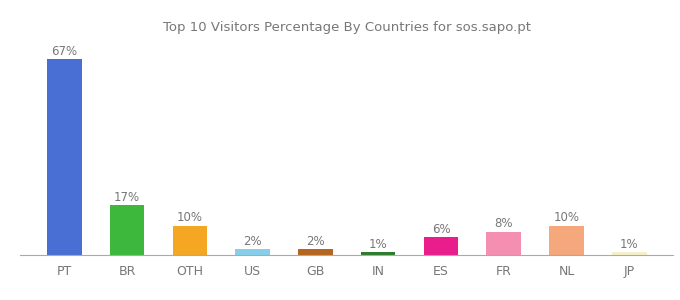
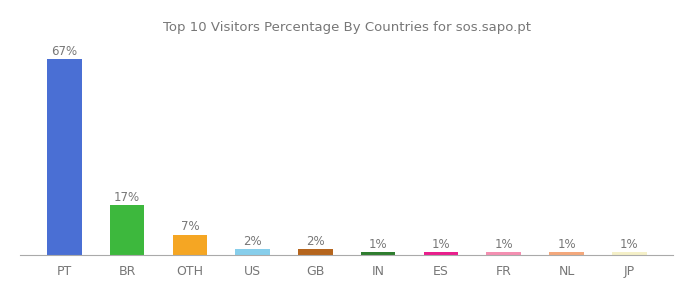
OTH: 10% -> 7%
ES: 6% -> 1%
FR: 8% -> 1%
NL: 10% -> 1%
